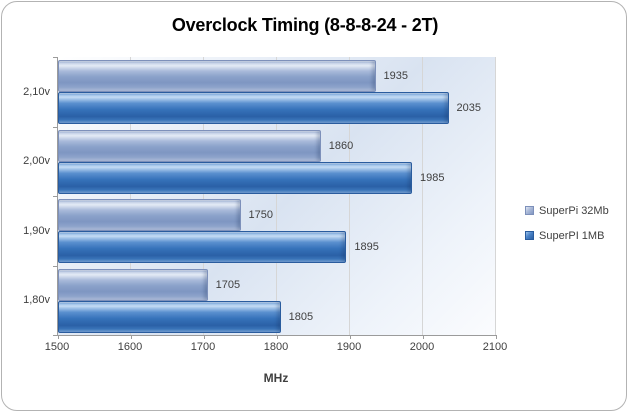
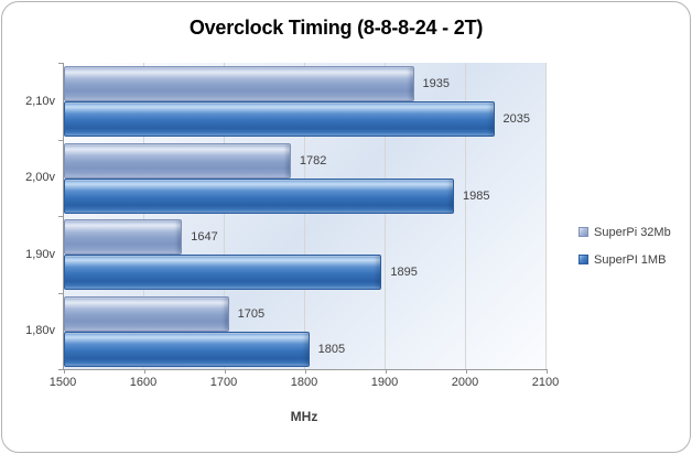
SuperPi 32Mb/2,00v: 1860 -> 1782
SuperPi 32Mb/1,90v: 1750 -> 1647
